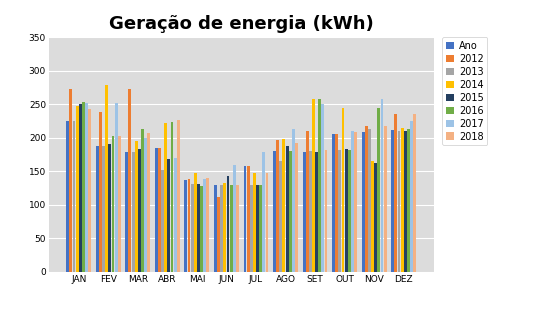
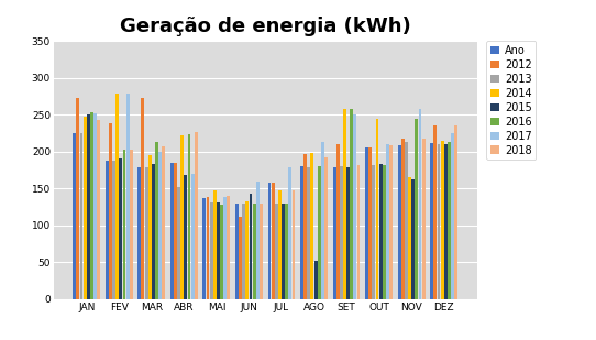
2017/FEV: 252 -> 278
2013/AGO: 165 -> 178
2015/AGO: 188 -> 52
